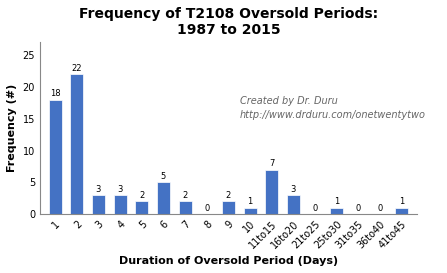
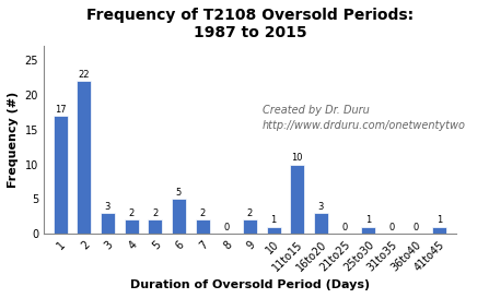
1: 18 -> 17
4: 3 -> 2
11to15: 7 -> 10
